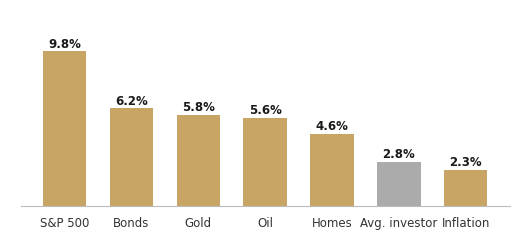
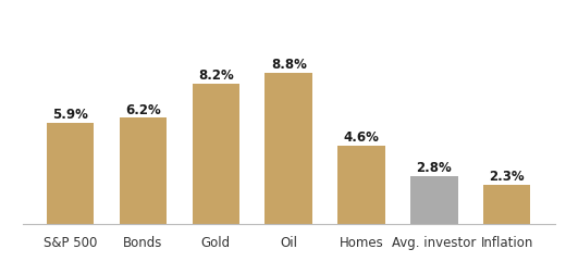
S&P 500: 9.8% -> 5.9%
Gold: 5.8% -> 8.2%
Oil: 5.6% -> 8.8%
